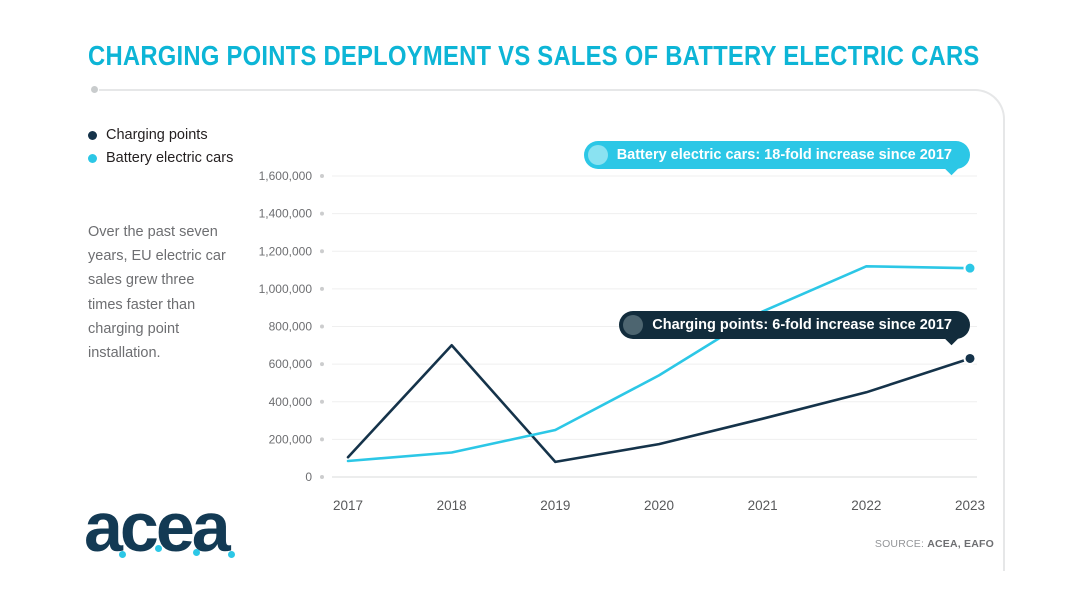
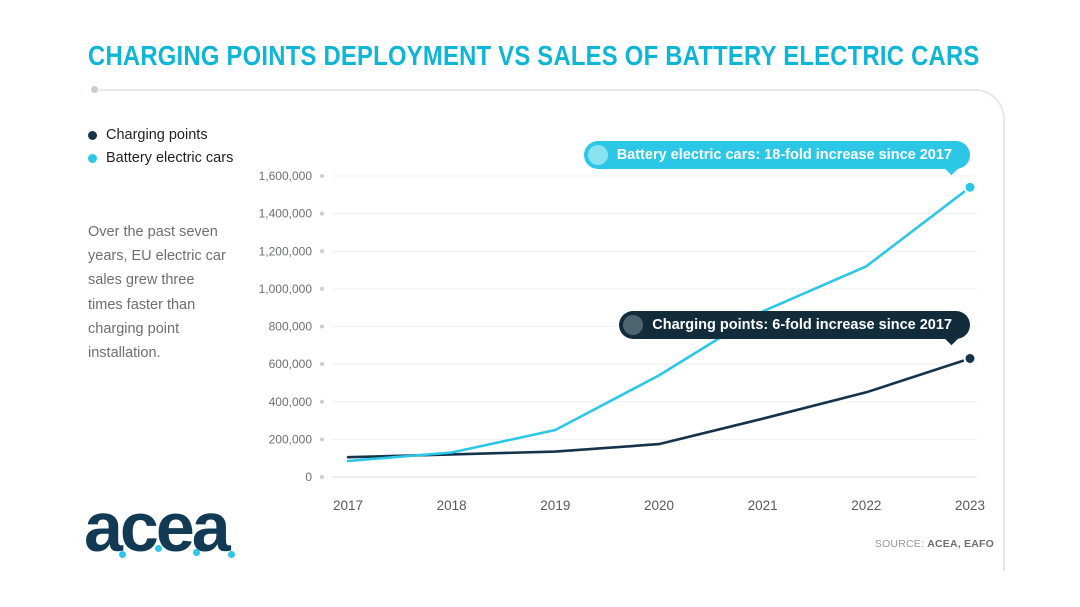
Charging points/2018: 700000 -> 120000
Charging points/2019: 80000 -> 140000
Battery electric cars/2023: 1110000 -> 1540000
